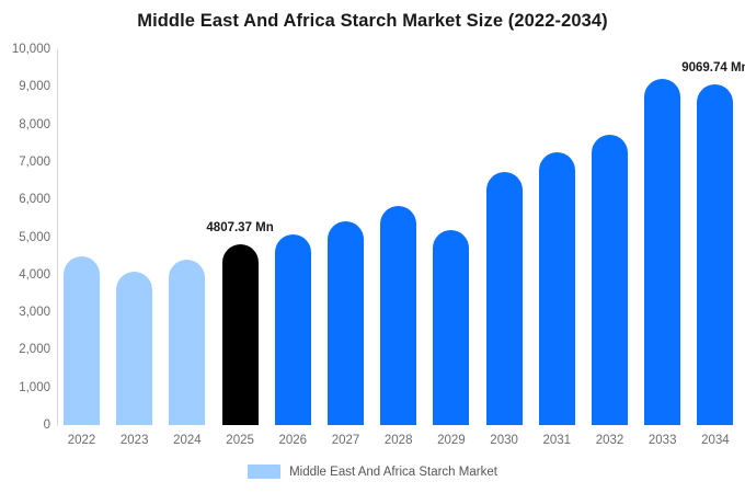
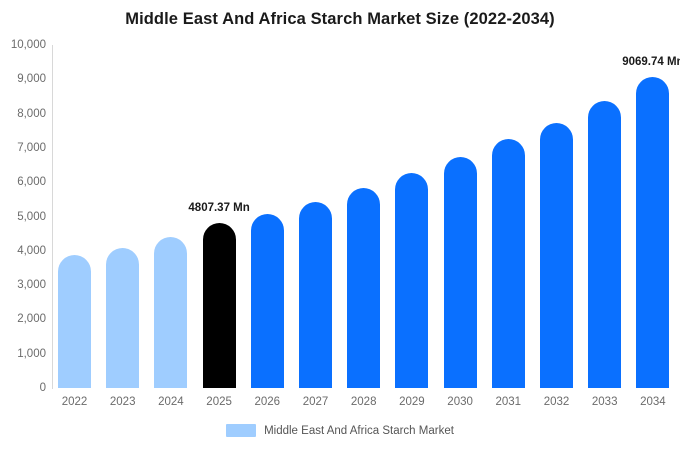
2022: 4500 -> 3900
2029: 5200 -> 6300
2033: 9200 -> 8400
